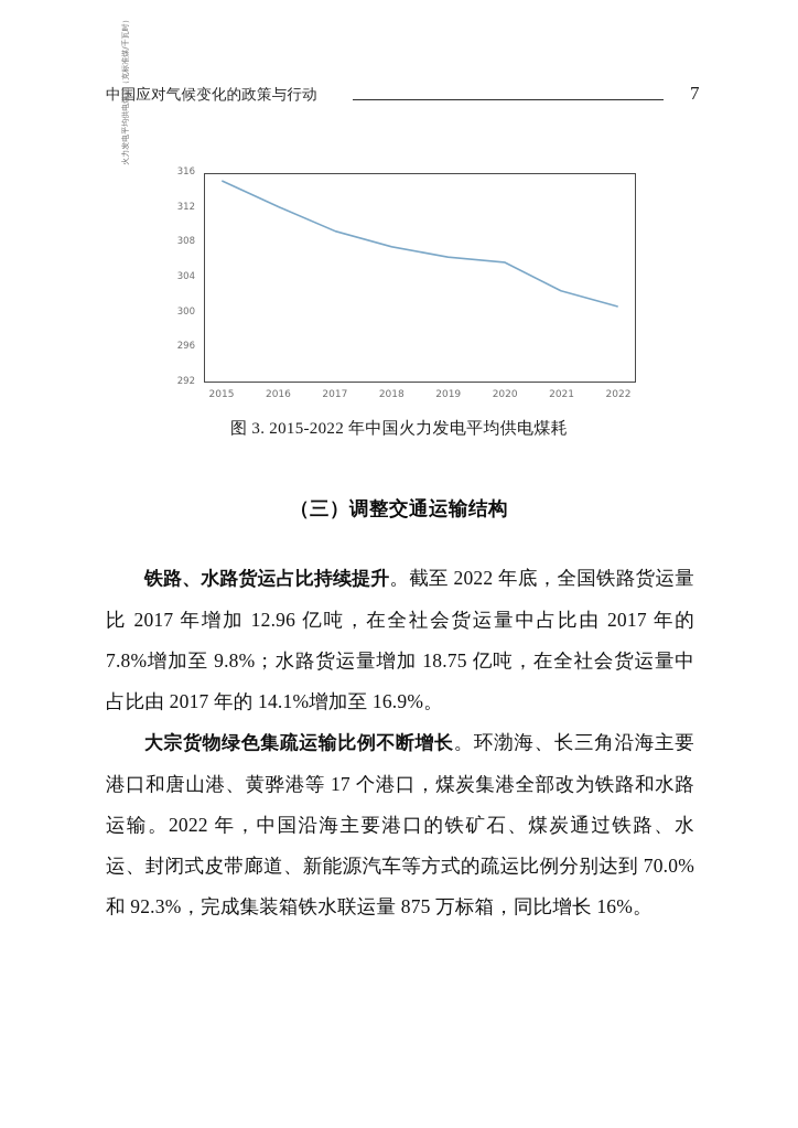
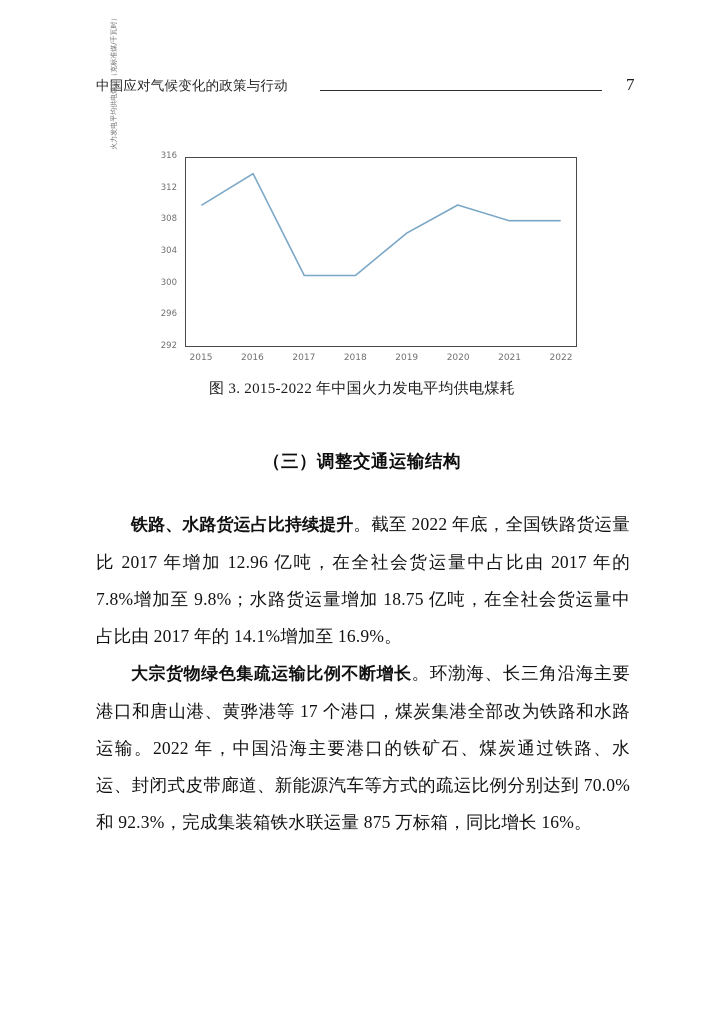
2015: 315 -> 310
2016: 312 -> 314
2017: 309 -> 301
2018: 308 -> 301
2020: 306 -> 310
2021: 302 -> 308
2022: 301 -> 308
